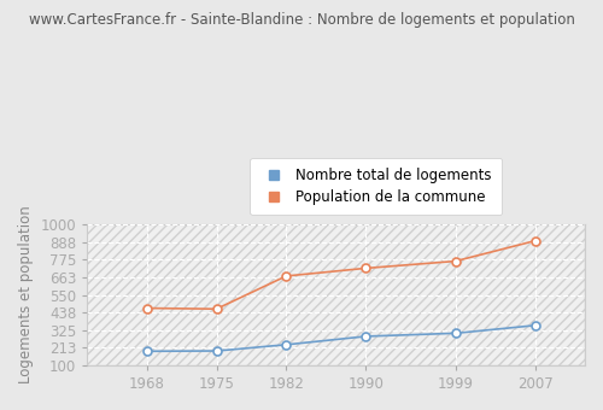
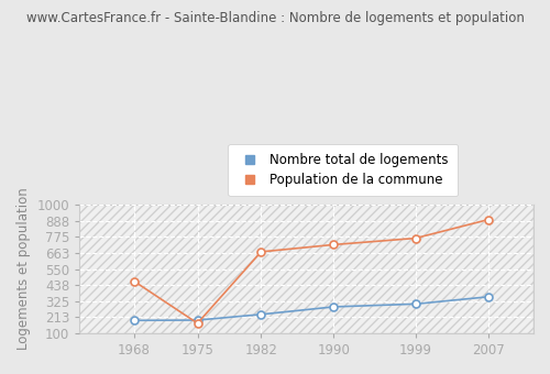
Population de la commune/1975: 460 -> 170
